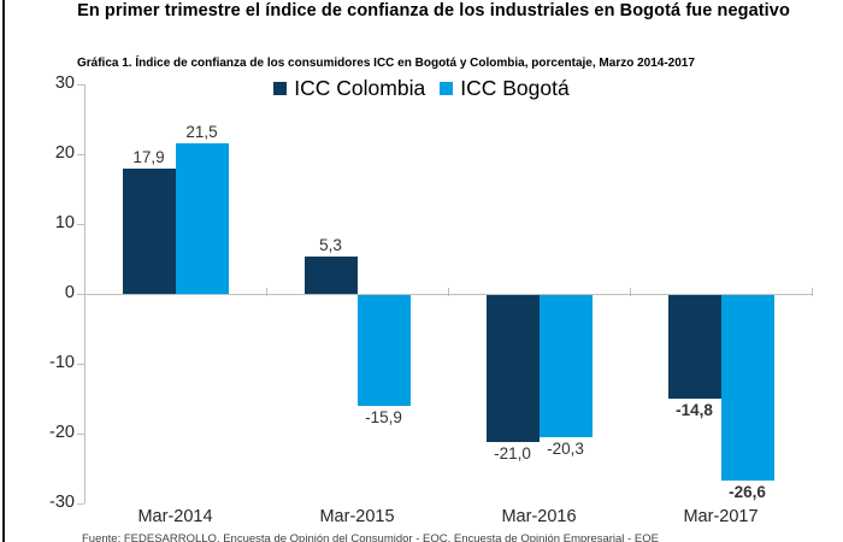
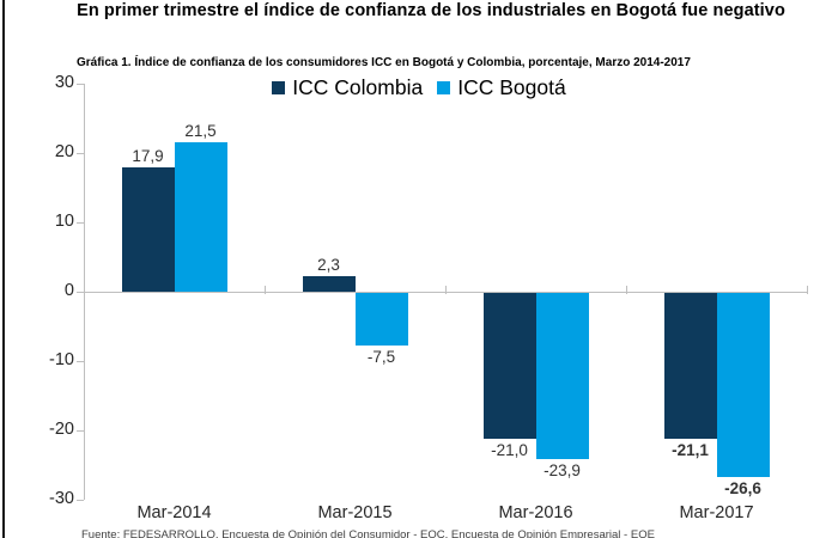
ICC Colombia/Mar-2015: 5,3 -> 2,3
ICC Bogotá/Mar-2015: -15,9 -> -7,5
ICC Bogotá/Mar-2016: -20,3 -> -23,9
ICC Colombia/Mar-2017: -14,8 -> -21,1
